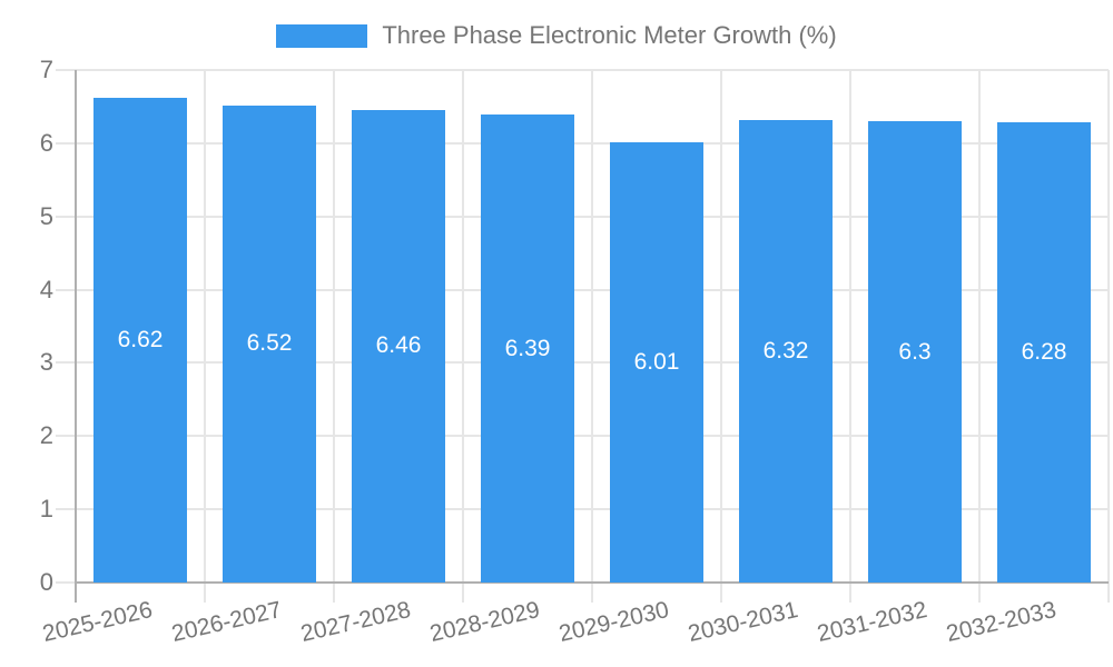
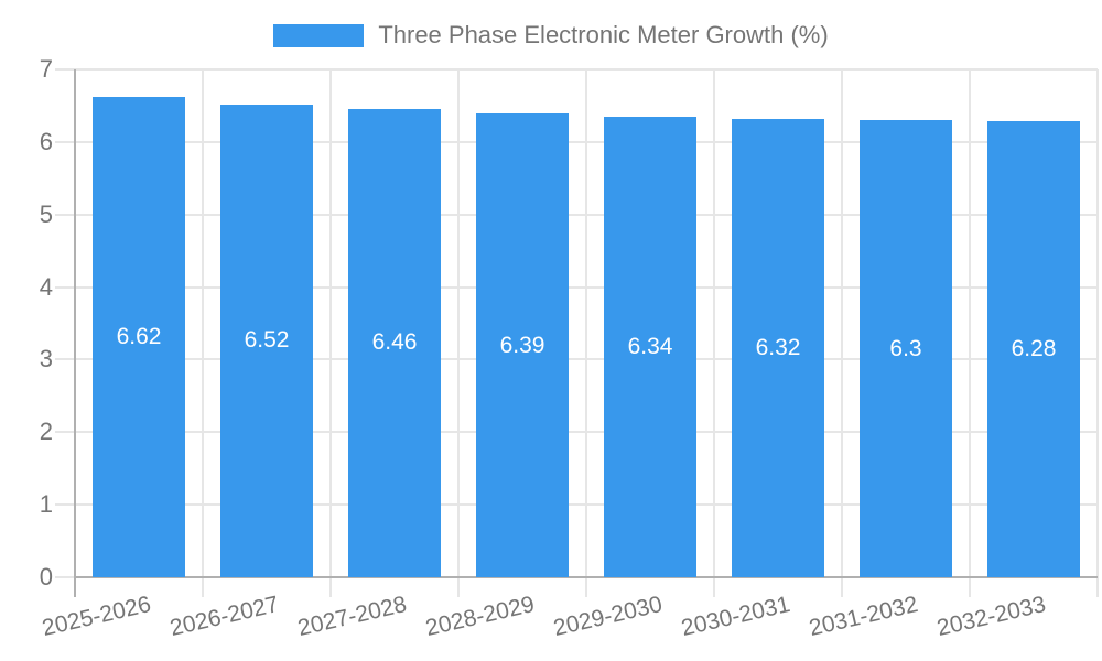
2029-2030: 6.01 -> 6.34
